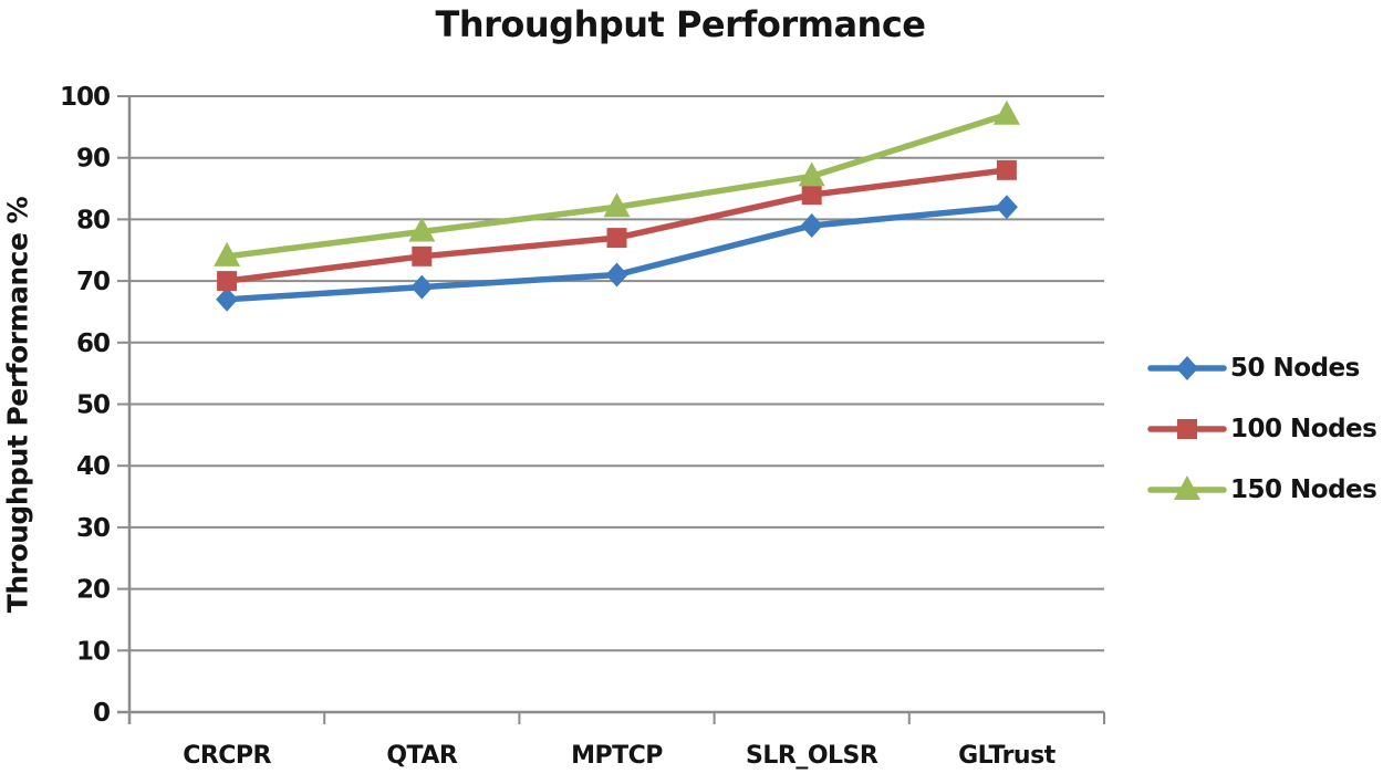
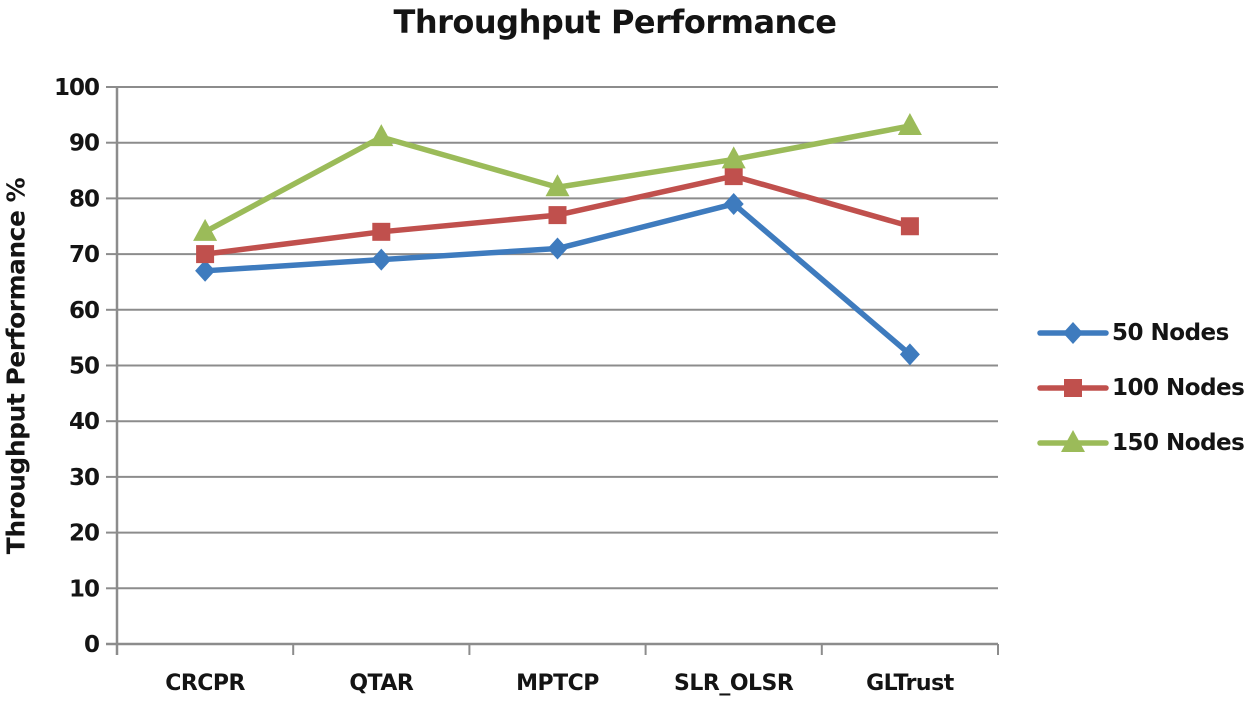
150 Nodes/QTAR: 78 -> 91
50 Nodes/GLTrust: 82 -> 52
100 Nodes/GLTrust: 88 -> 75
150 Nodes/GLTrust: 97 -> 93
